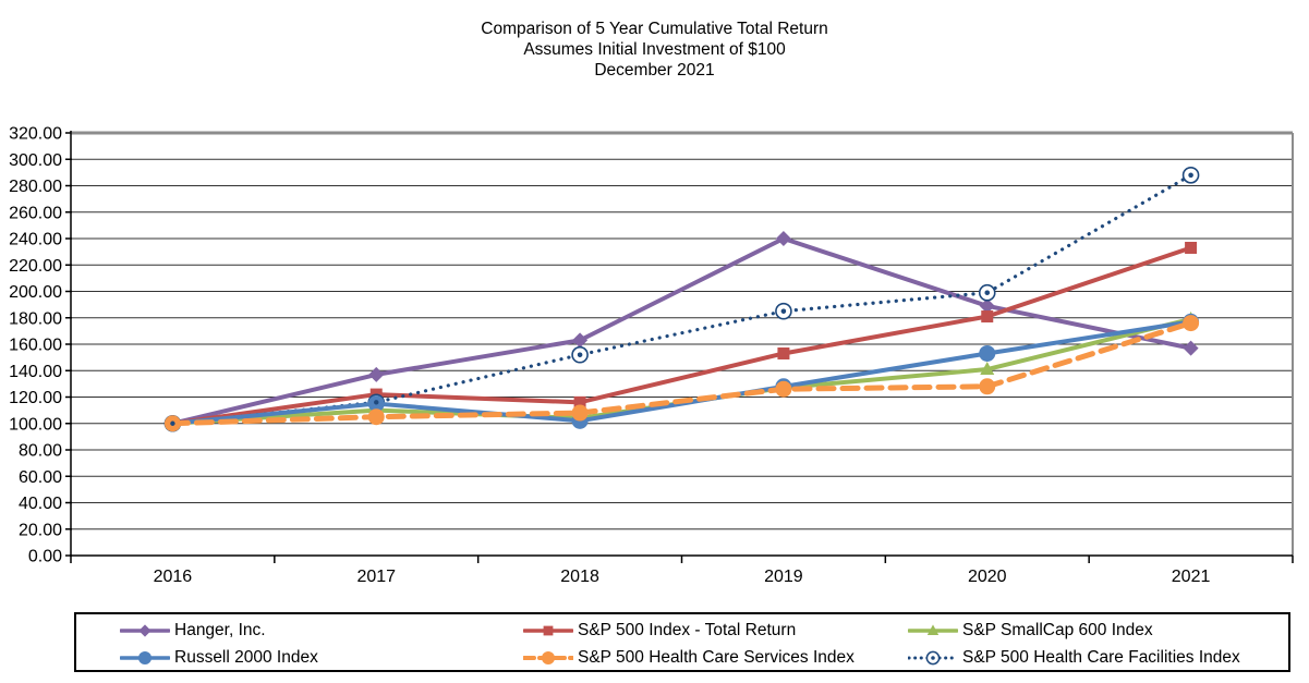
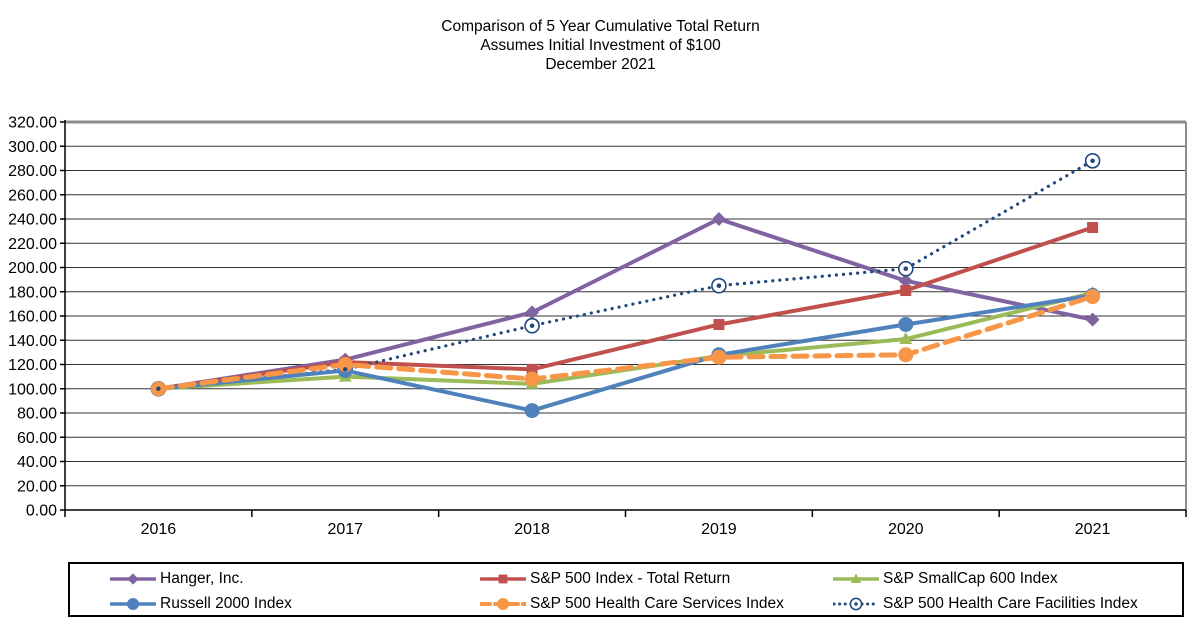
Hanger, Inc./2017: 137 -> 124
S&P 500 Health Care Services Index/2017: 105 -> 120
Russell 2000 Index/2018: 102 -> 82
